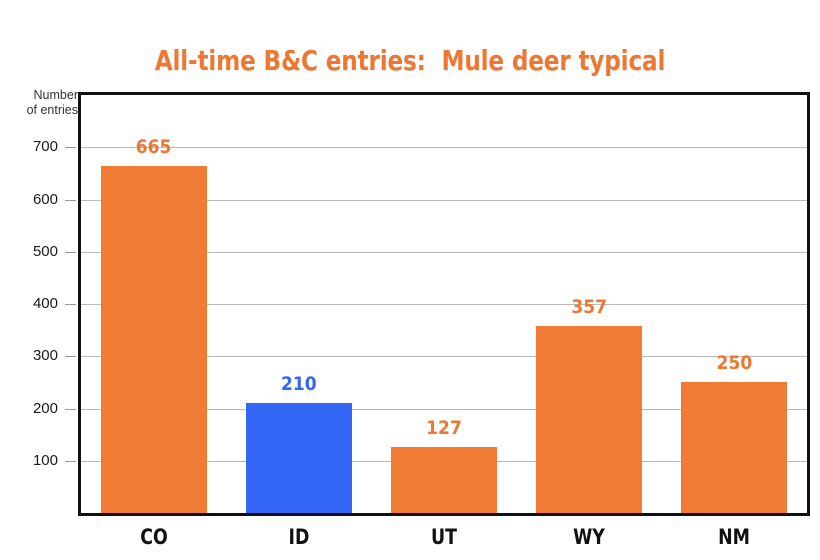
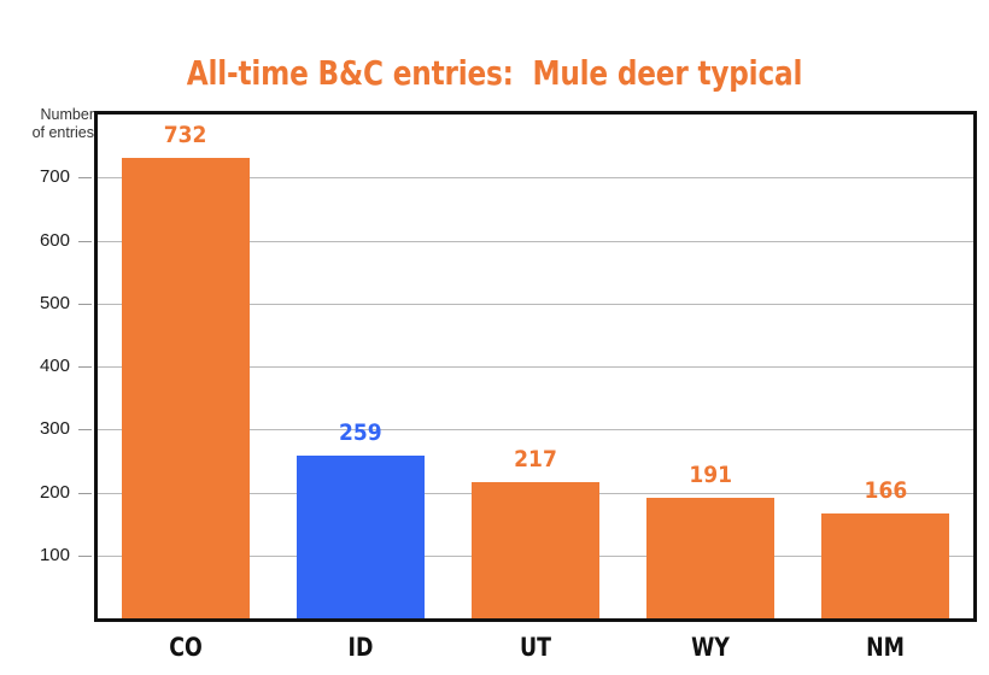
CO: 665 -> 732
ID: 210 -> 259
UT: 127 -> 217
WY: 357 -> 191
NM: 250 -> 166
